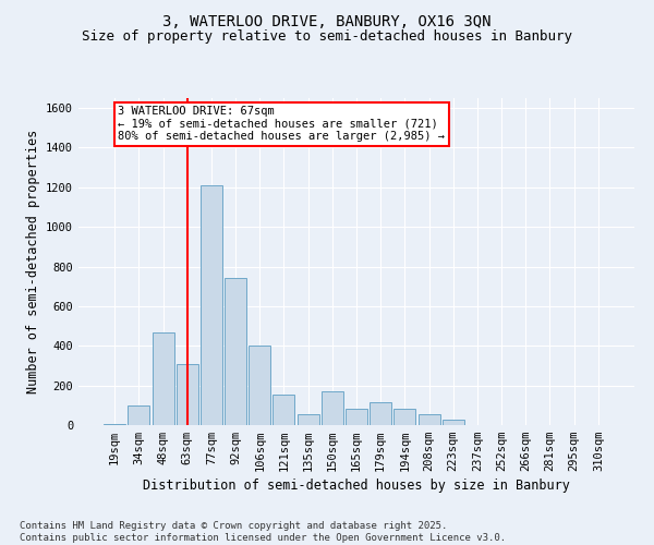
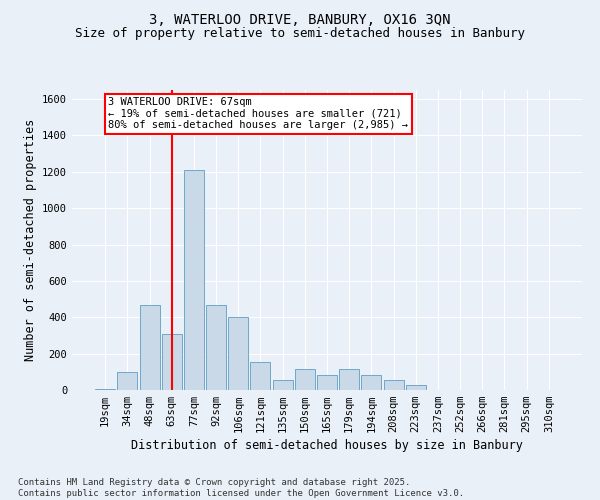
92sqm: 740 -> 470
150sqm: 170 -> 120
